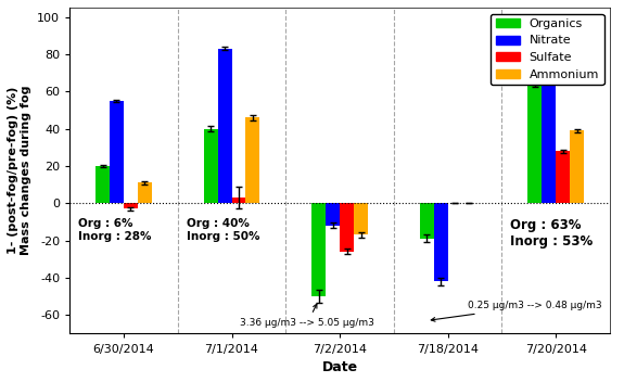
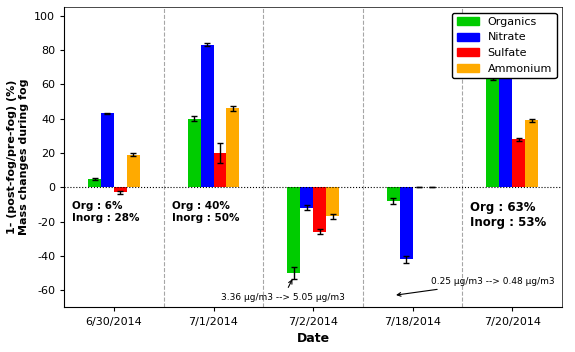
Organics/6/30/2014: 20 -> 5
Nitrate/6/30/2014: 55 -> 43
Ammonium/6/30/2014: 11 -> 19
Sulfate/7/1/2014: 3 -> 20
Organics/7/18/2014: -19 -> -8
